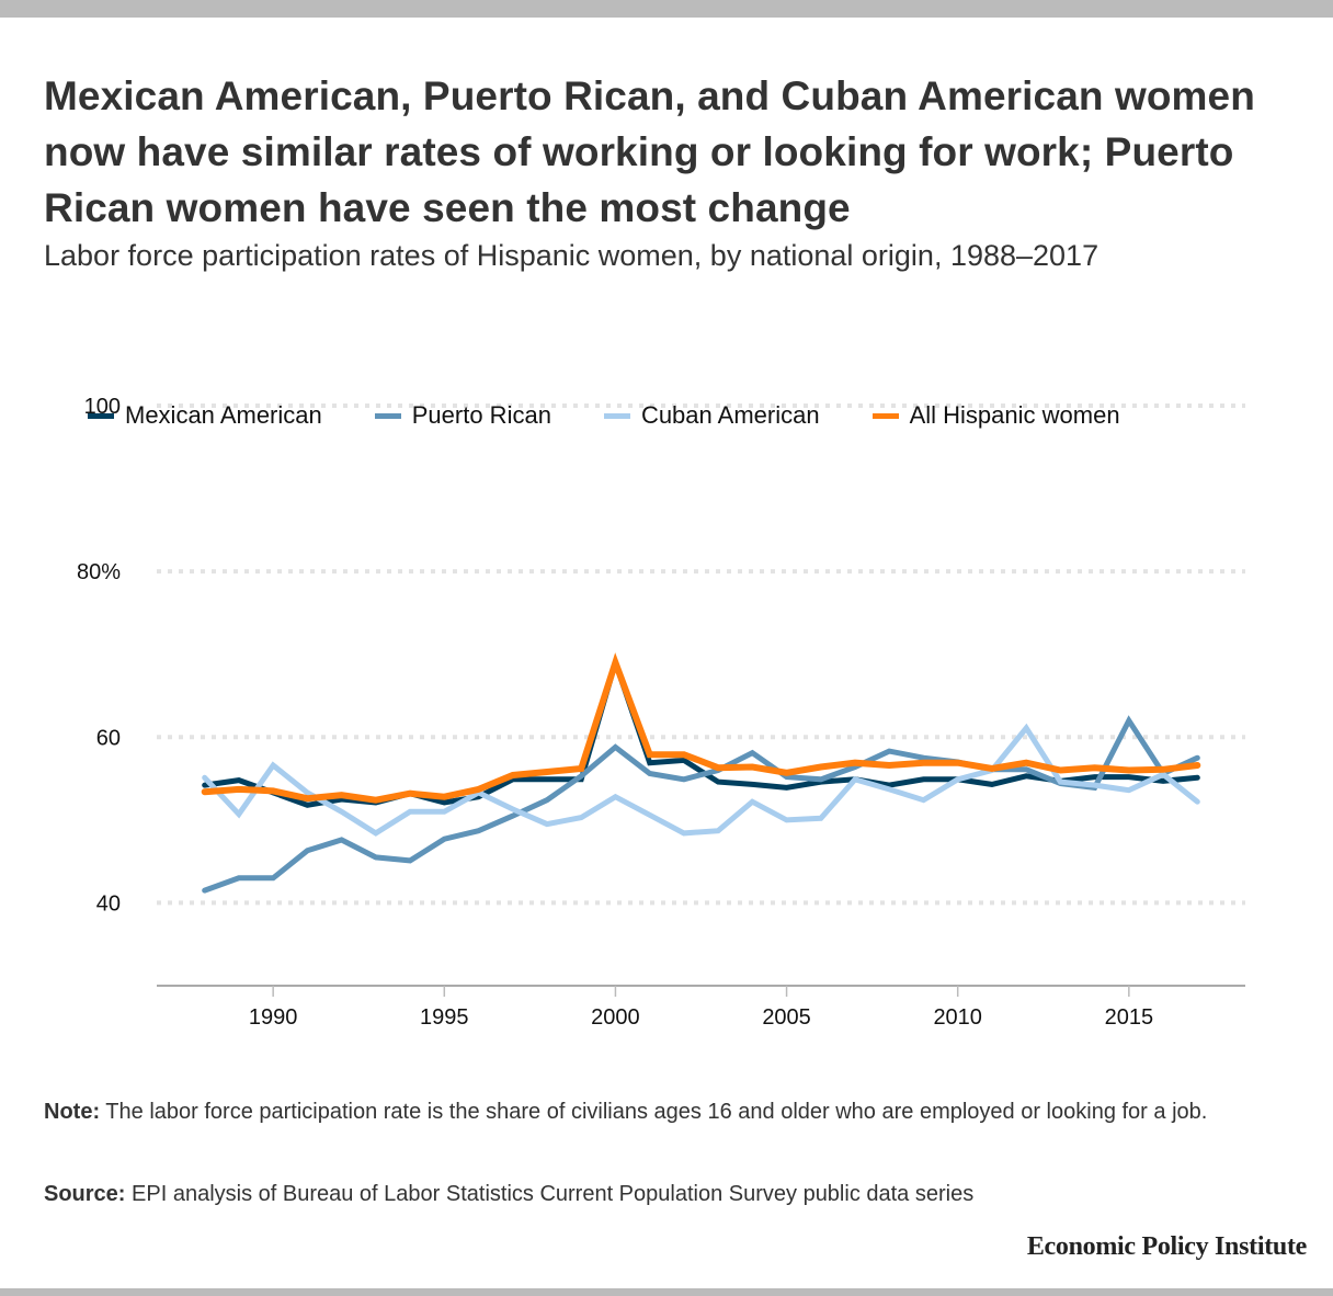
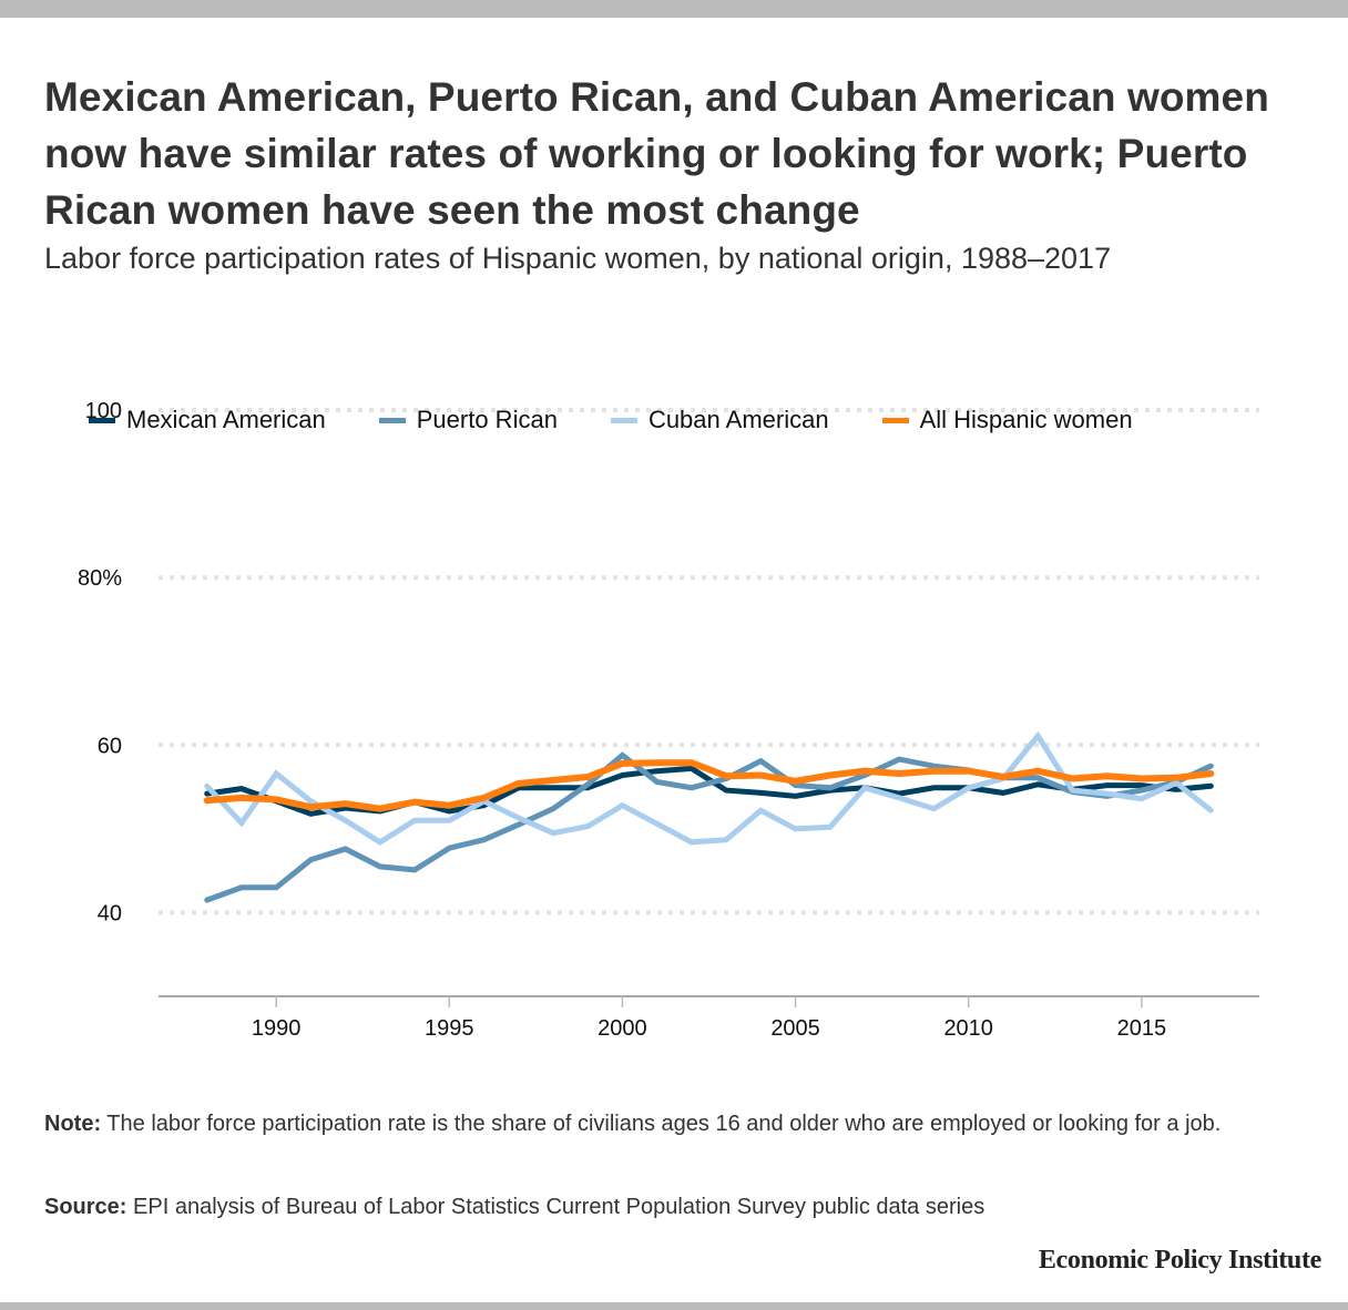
Mexican American/2000: 69 -> 56
All Hispanic women/2000: 69 -> 58
Puerto Rican/2015: 62 -> 55
